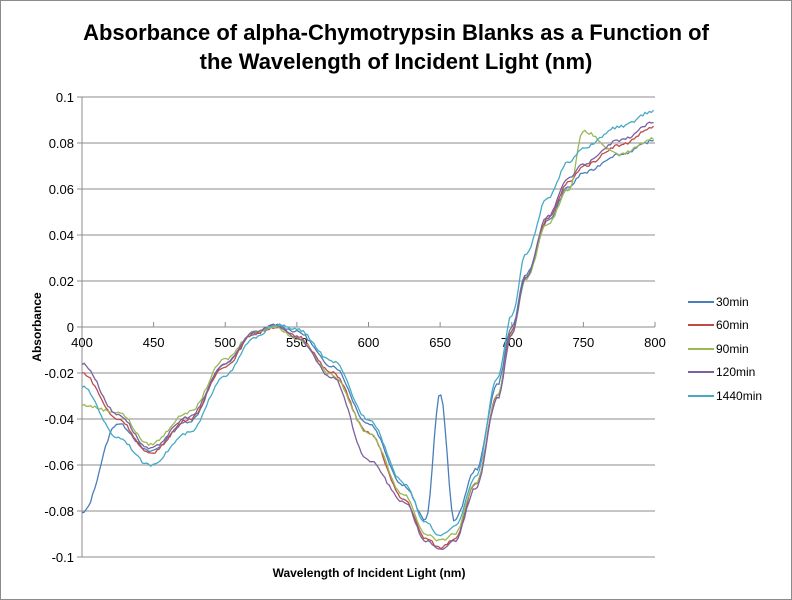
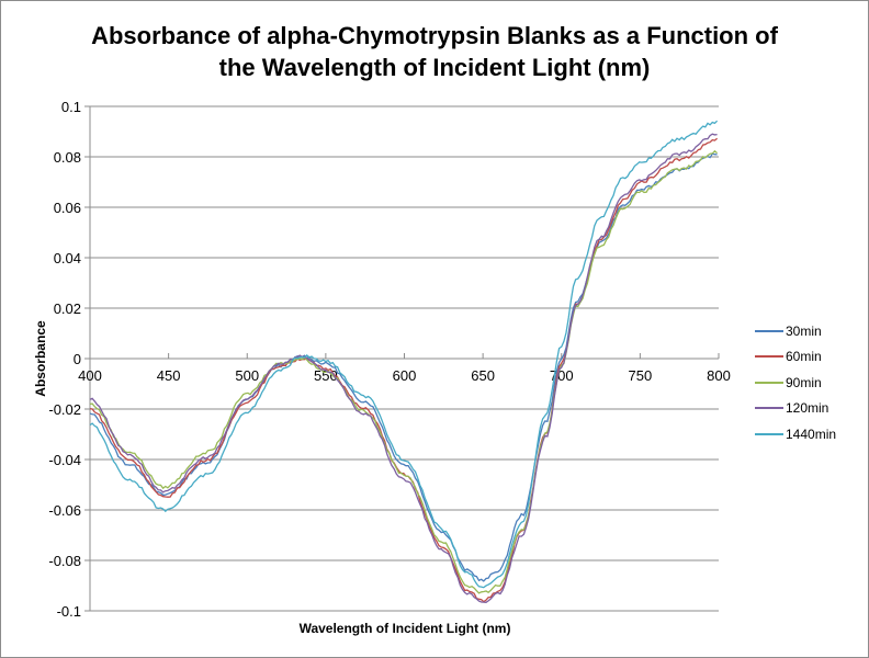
30min/400: -0.081 -> -0.022
90min/400: -0.034 -> -0.018
120min/600: -0.058 -> -0.048
30min/650: -0.029 -> -0.088
90min/750: 0.085 -> 0.066
